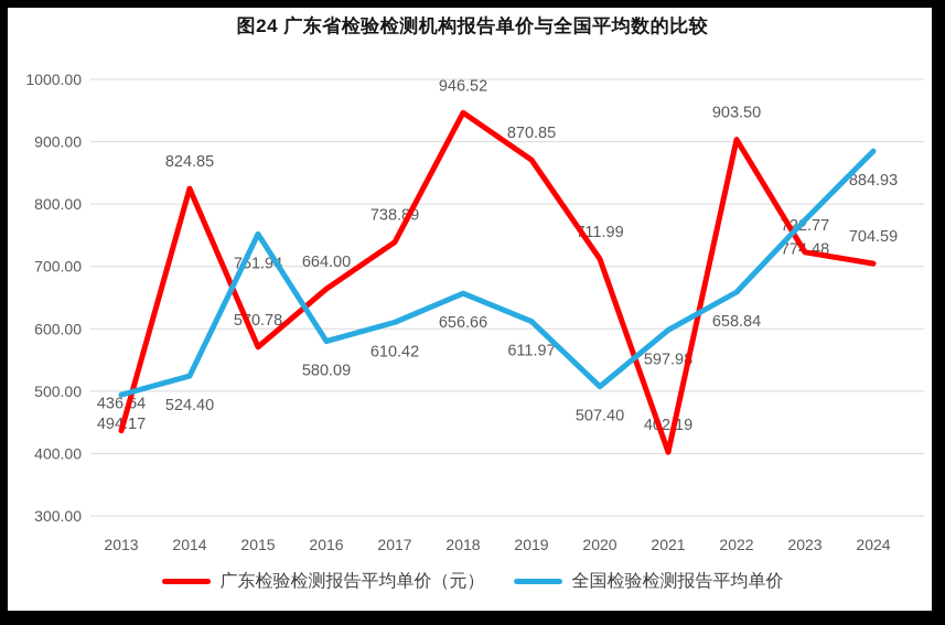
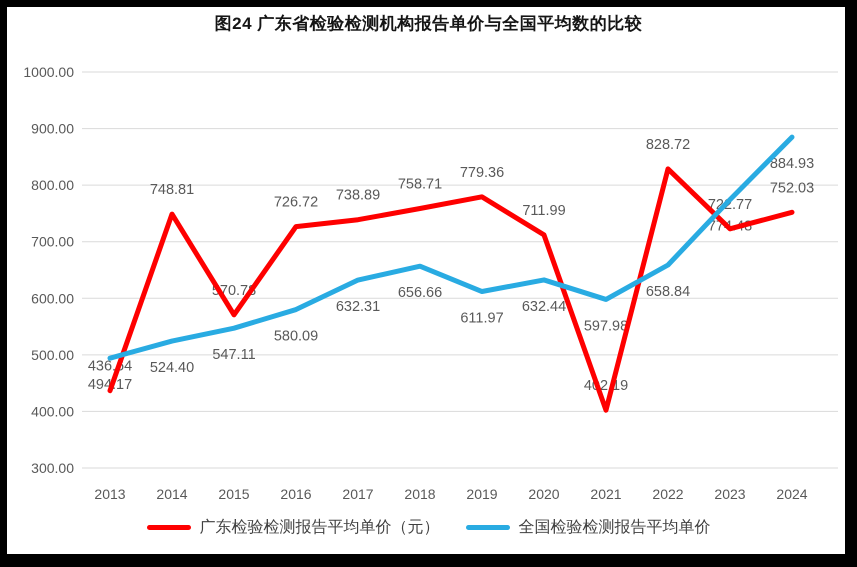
广东检验检测报告平均单价（元）/2014: 824.85 -> 748.81
全国检验检测报告平均单价/2015: 751.94 -> 547.11
广东检验检测报告平均单价（元）/2016: 664.00 -> 726.72
全国检验检测报告平均单价/2017: 610.42 -> 632.31
广东检验检测报告平均单价（元）/2018: 946.52 -> 758.71
广东检验检测报告平均单价（元）/2019: 870.85 -> 779.36
全国检验检测报告平均单价/2020: 507.40 -> 632.44
广东检验检测报告平均单价（元）/2022: 903.50 -> 828.72
广东检验检测报告平均单价（元）/2024: 704.59 -> 752.03
